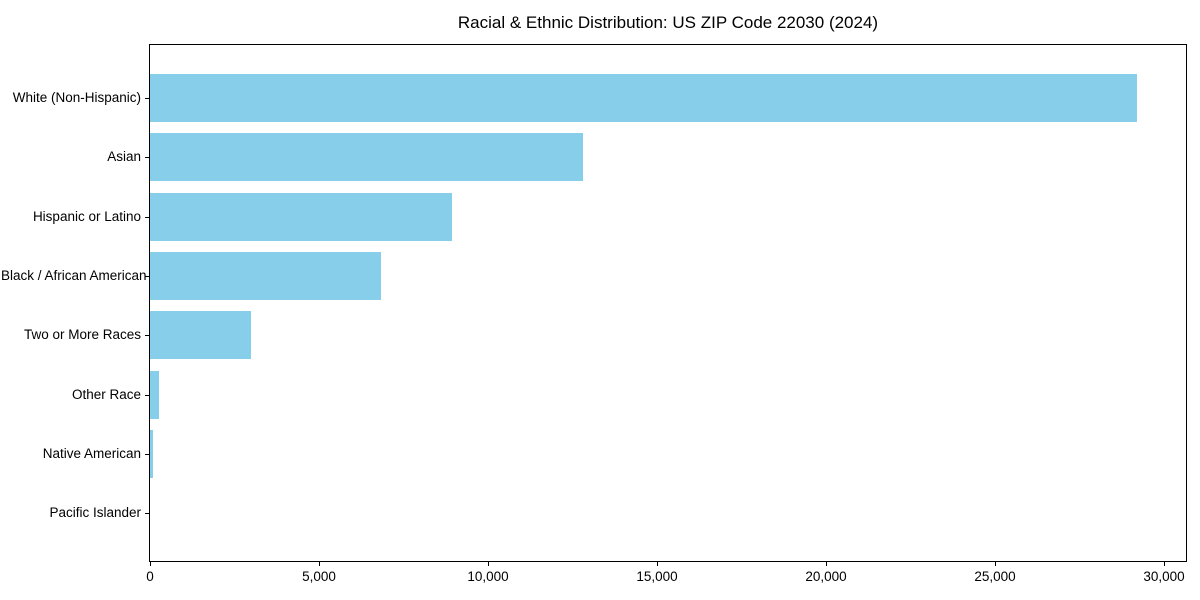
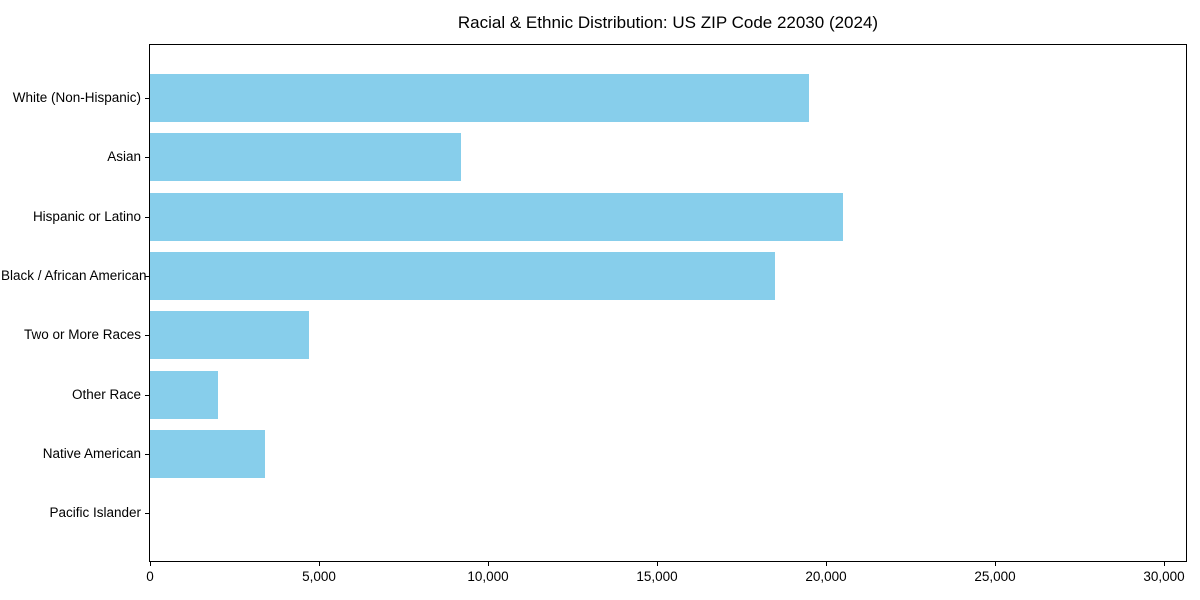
White (Non-Hispanic): 29200 -> 19500
Asian: 12800 -> 9200
Hispanic or Latino: 9000 -> 20500
Black / African American: 6800 -> 18500
Two or More Races: 3000 -> 4700
Other Race: 300 -> 2000
Native American: 100 -> 3400
